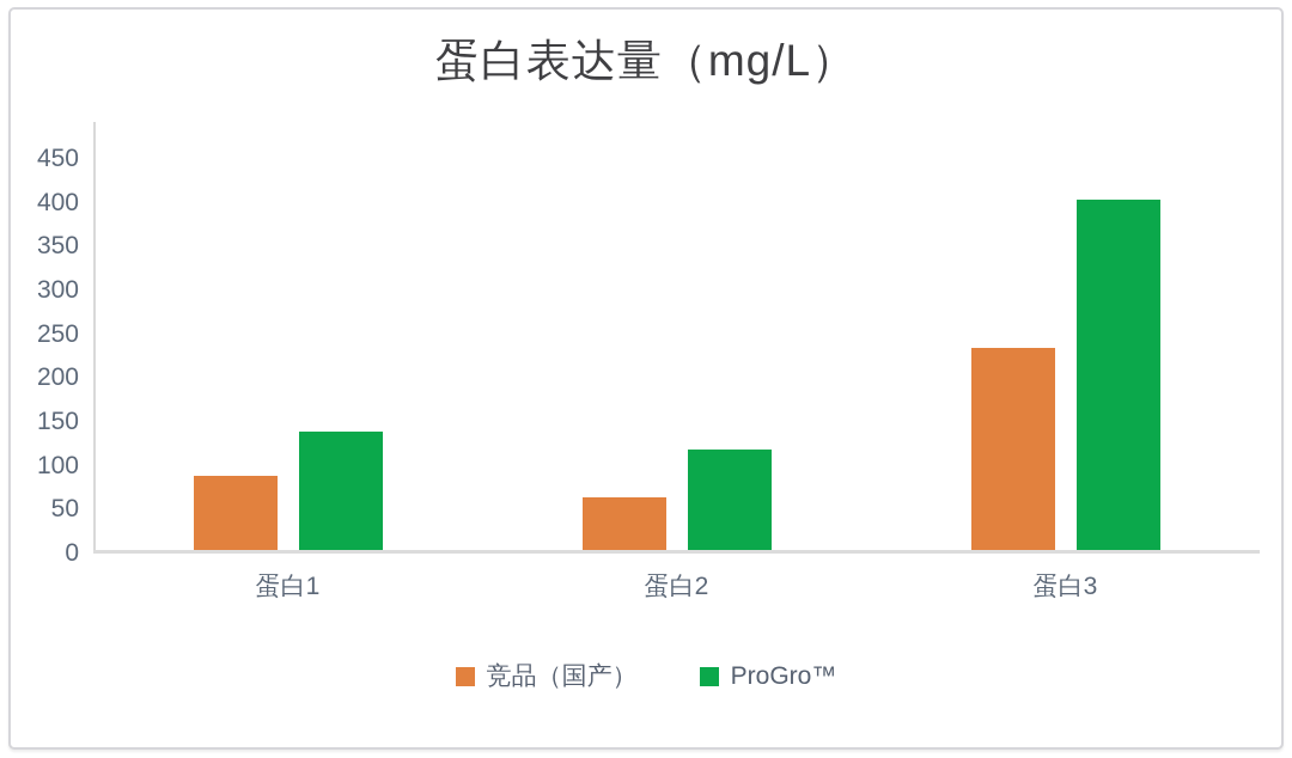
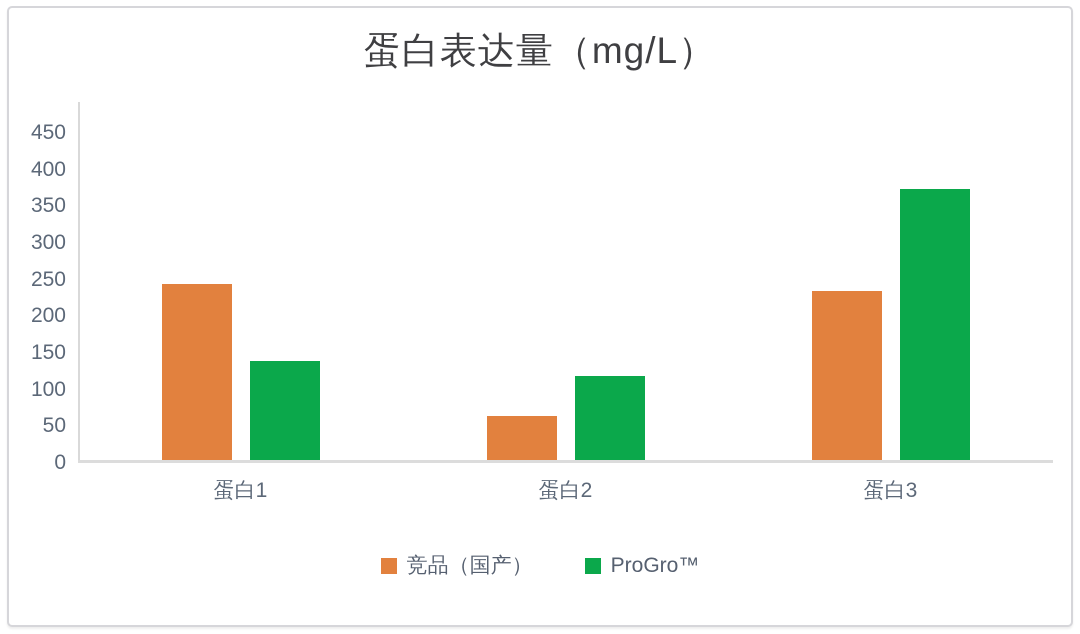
竞品（国产）/蛋白1: 80 -> 240
ProGro™/蛋白3: 400 -> 370
